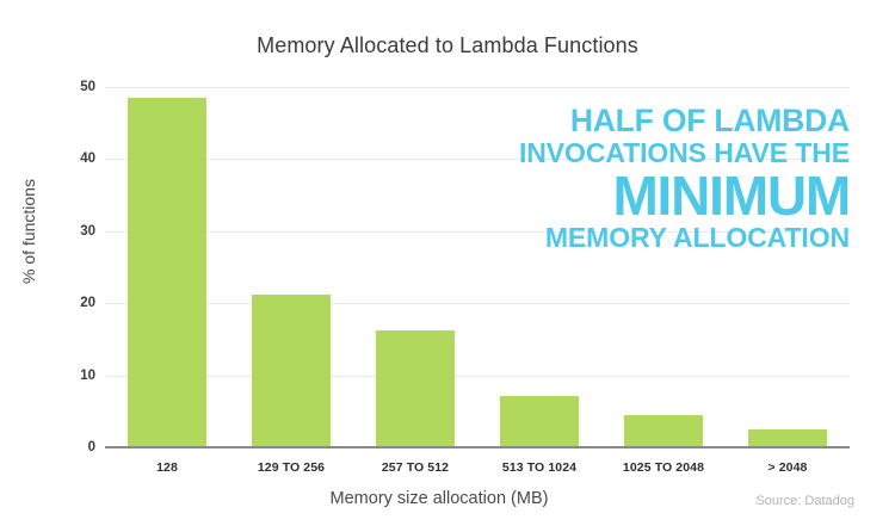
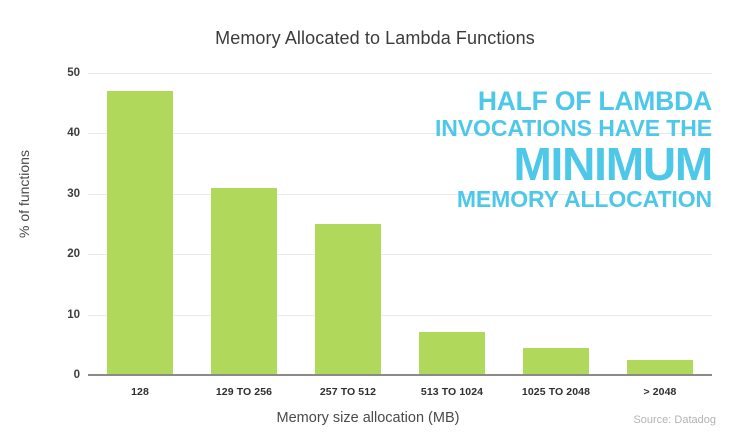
128: 48 -> 47
129 TO 256: 21 -> 31
257 TO 512: 16 -> 25
